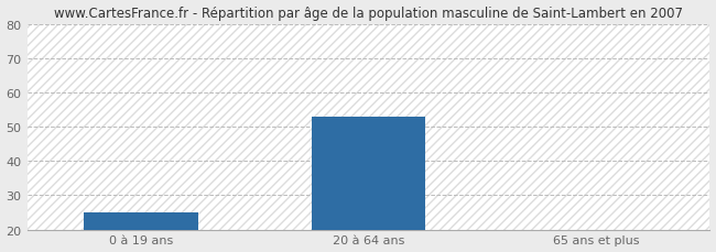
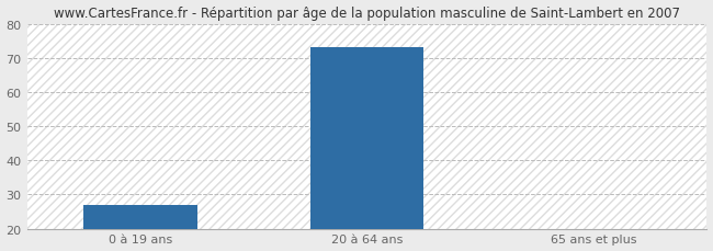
0 à 19 ans: 25 -> 27
20 à 64 ans: 53 -> 73
